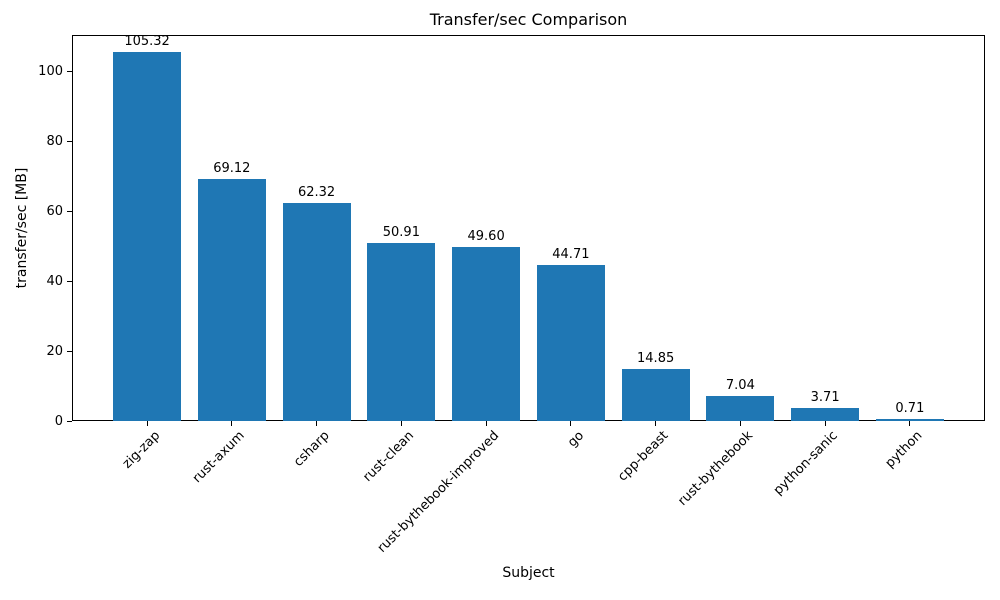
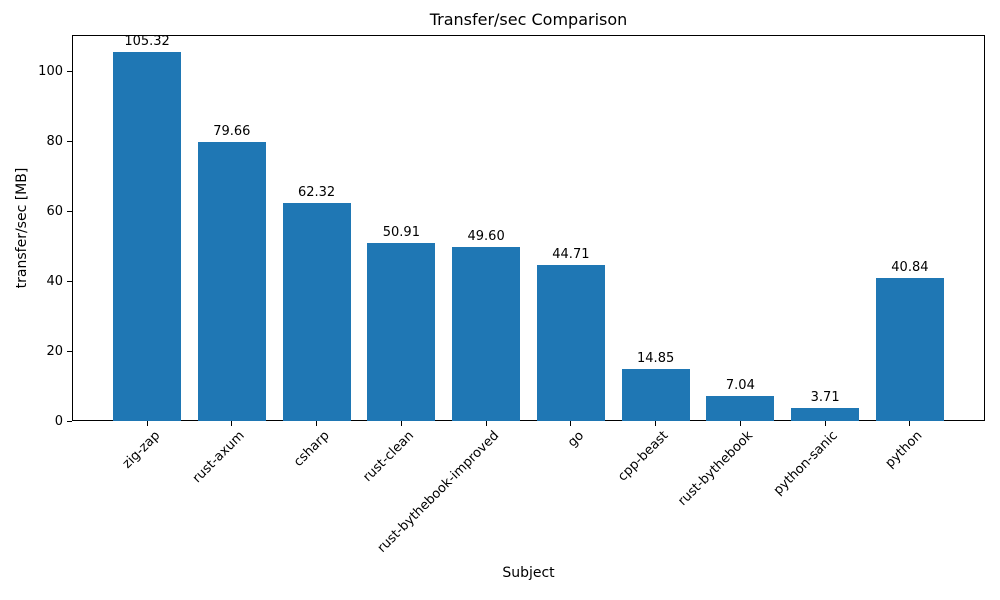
rust-axum: 69.12 -> 79.66
python: 0.71 -> 40.84
